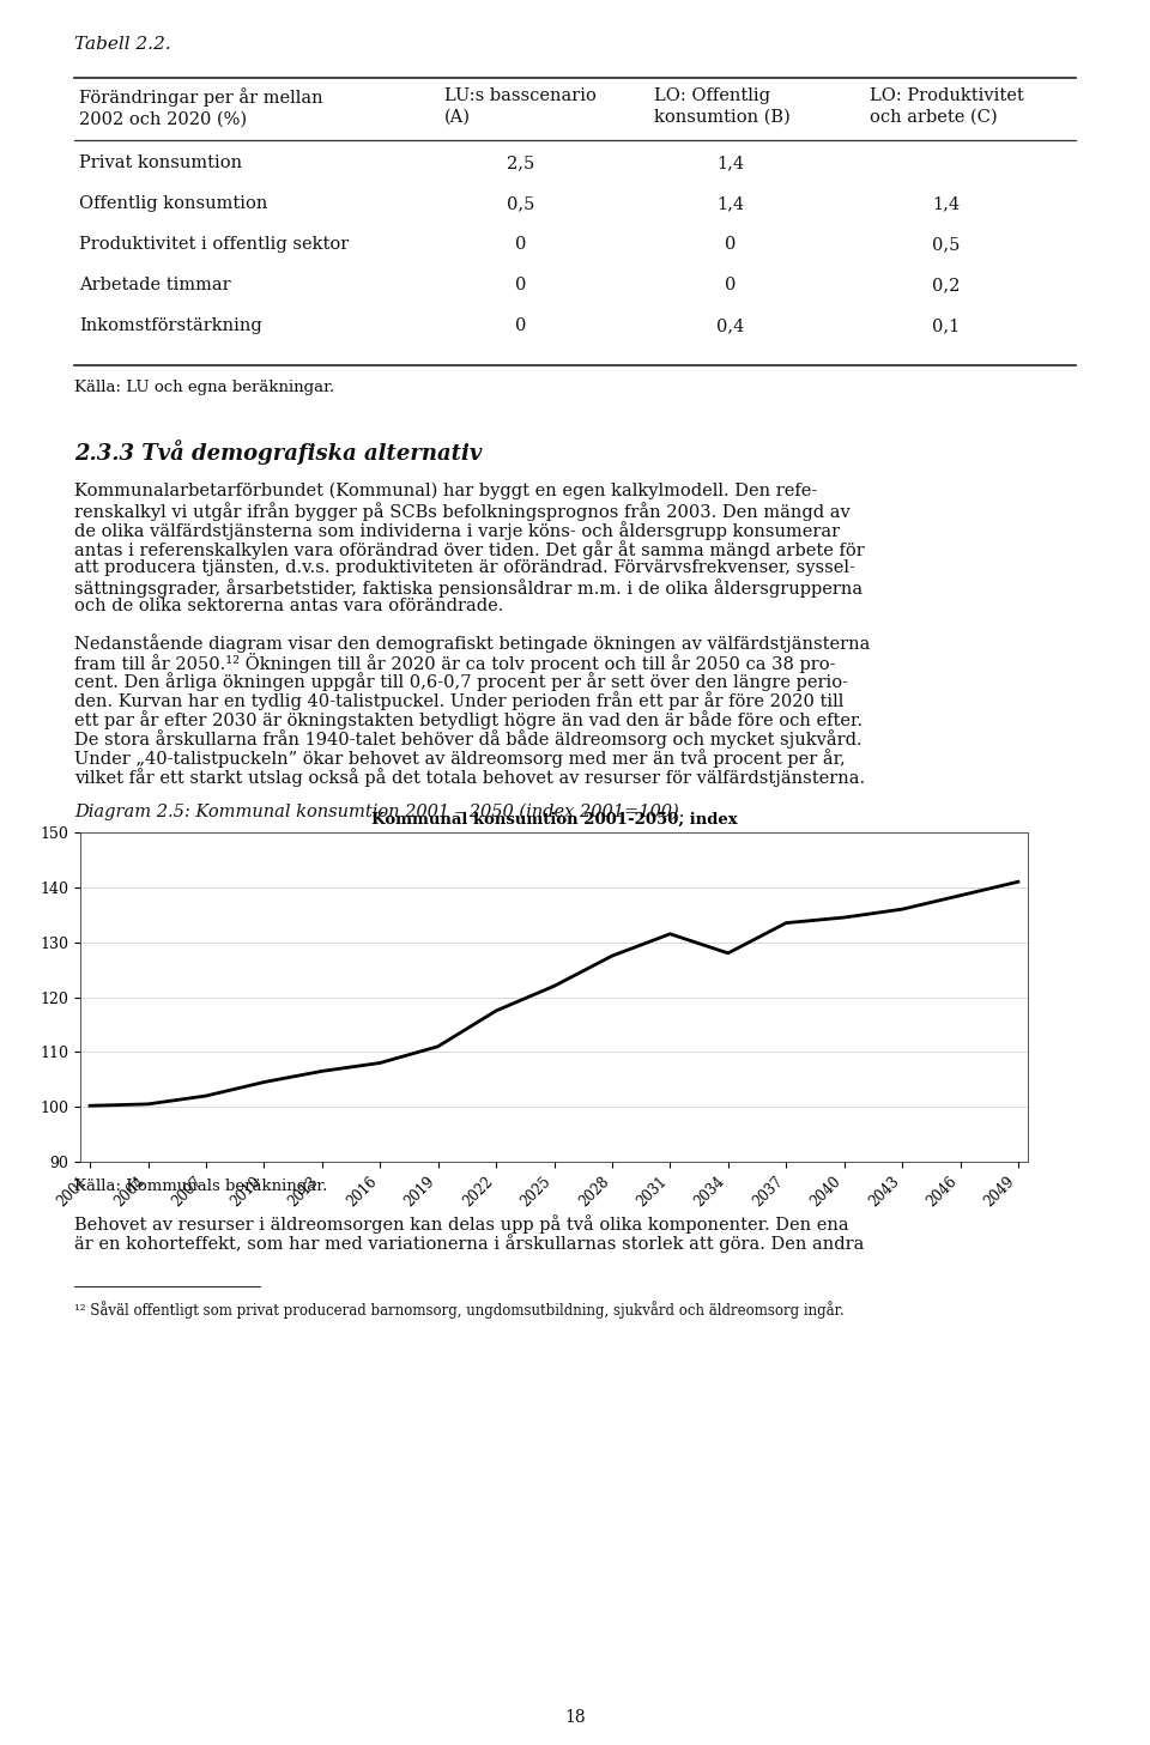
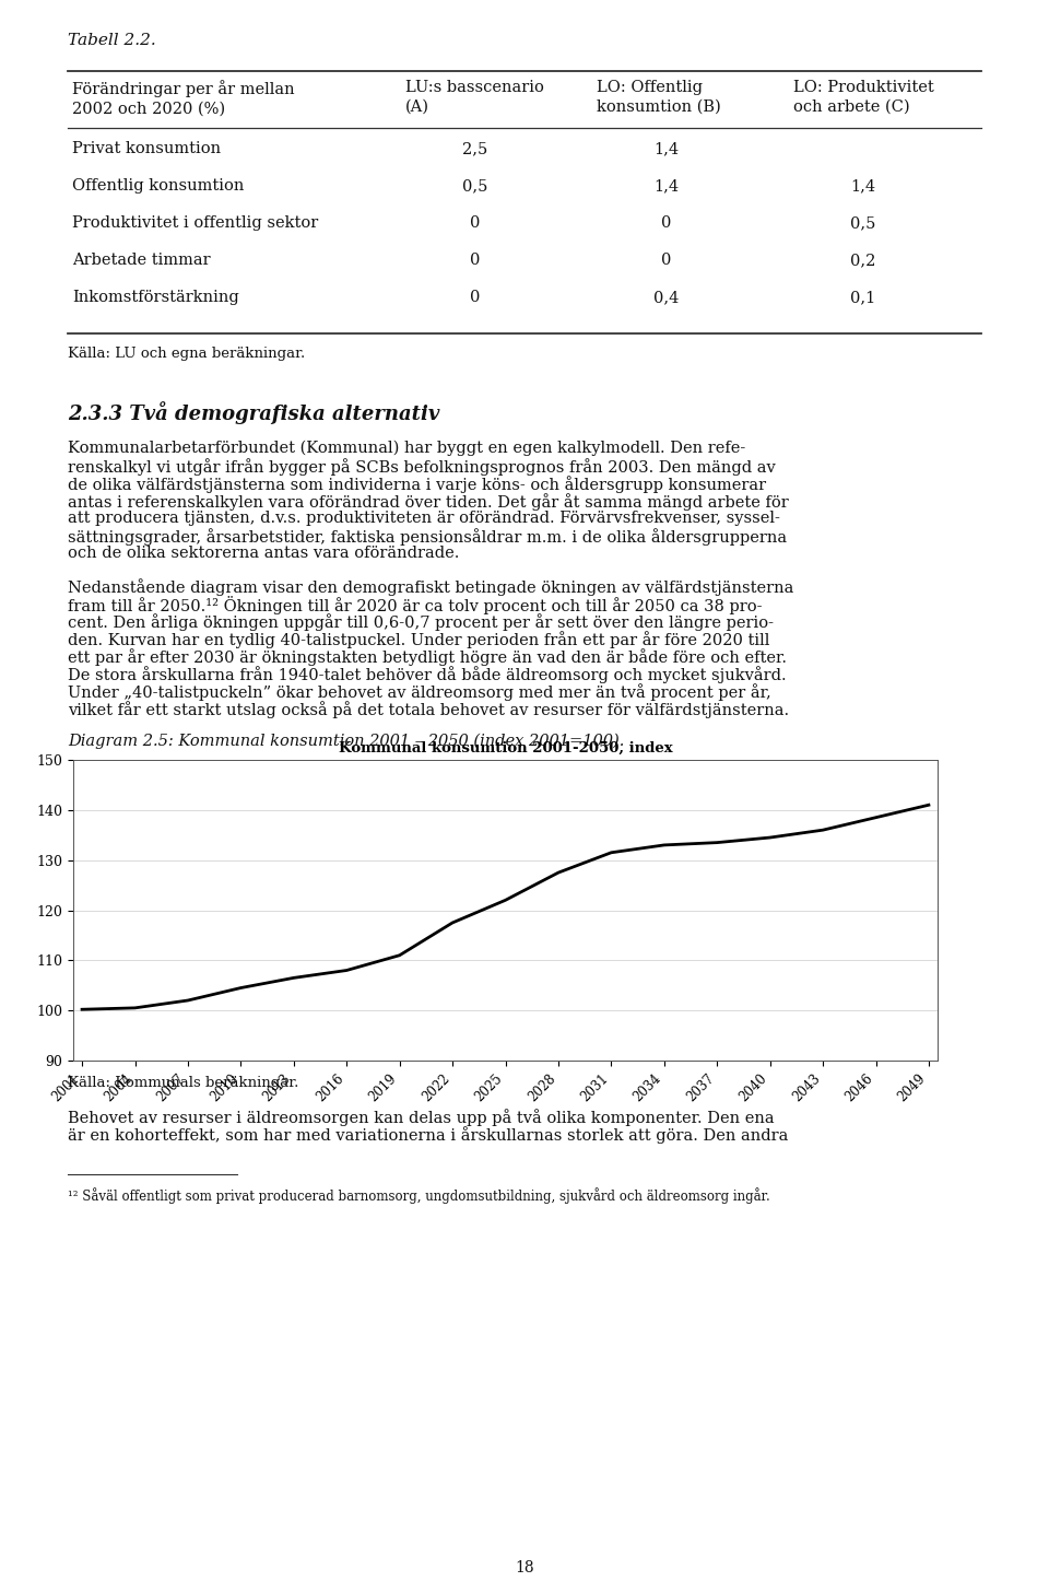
2034: 128.0 -> 133.0
